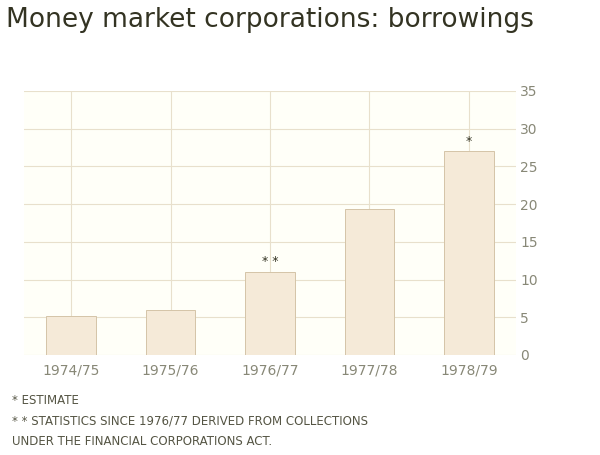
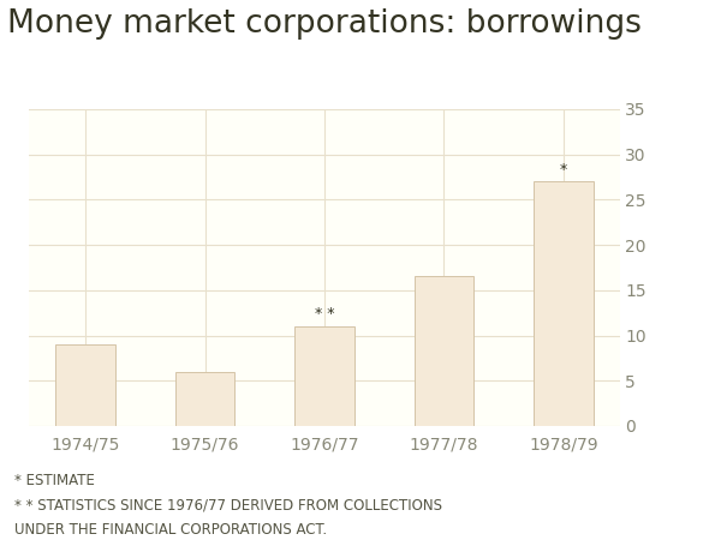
1974/75: 5.2 -> 9.0
1977/78: 19.4 -> 16.5
